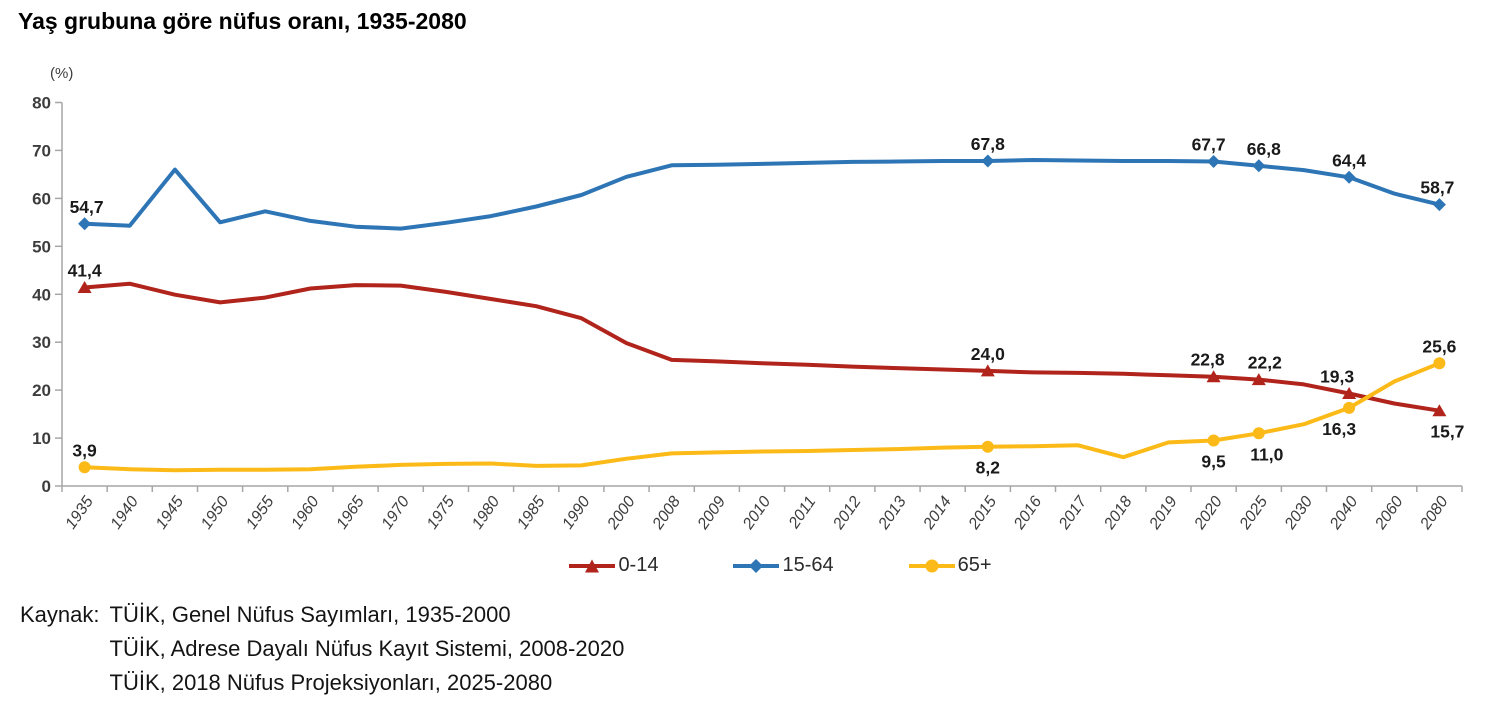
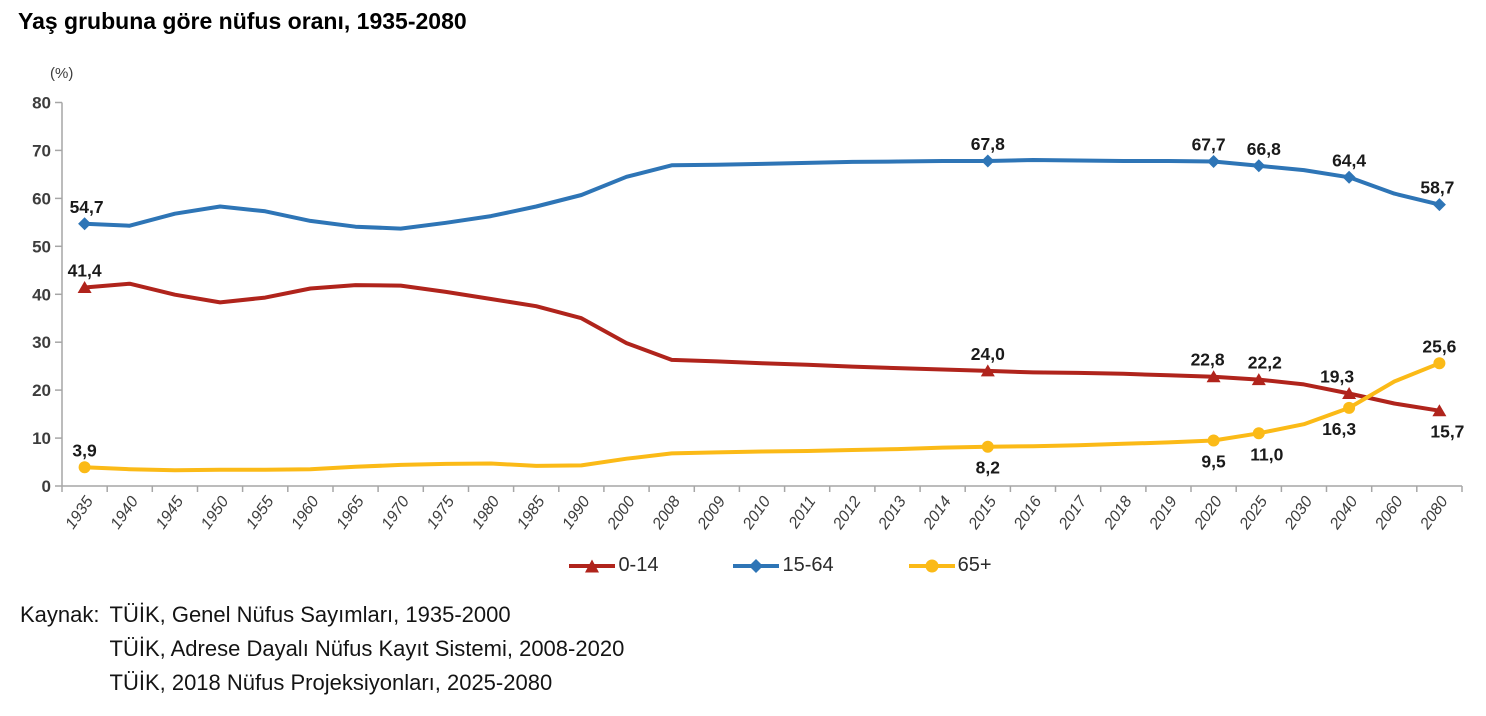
15-64/1945: 66 -> 57
15-64/1950: 55 -> 58
65+/2018: 6 -> 9
